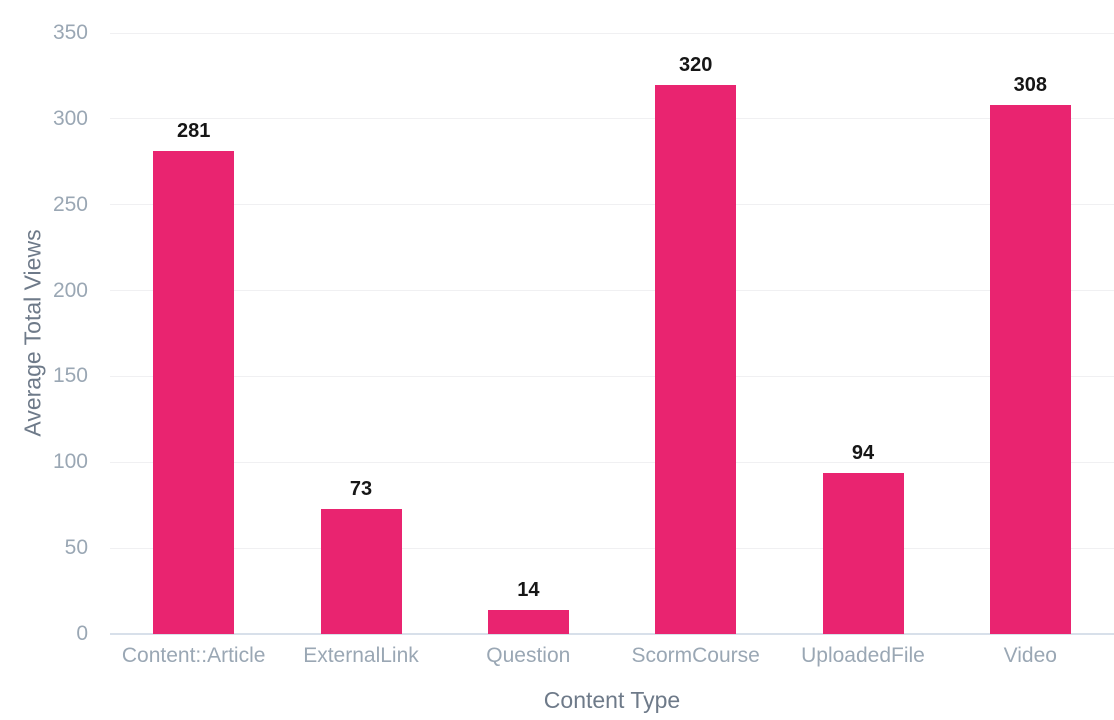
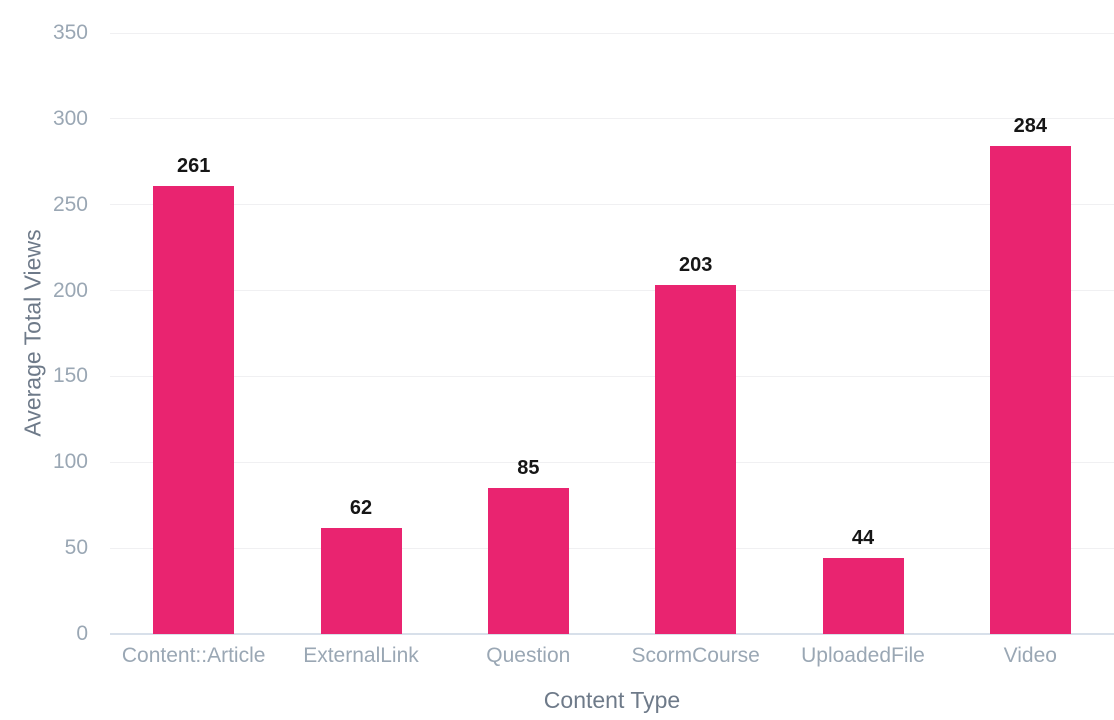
Content::Article: 281 -> 261
ExternalLink: 73 -> 62
Question: 14 -> 85
ScormCourse: 320 -> 203
UploadedFile: 94 -> 44
Video: 308 -> 284
